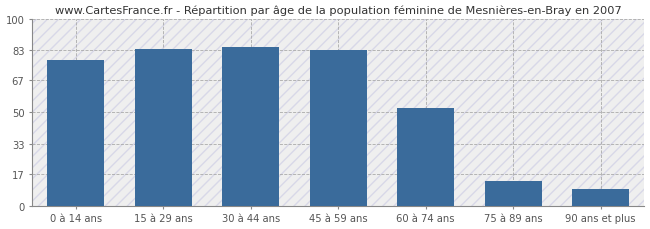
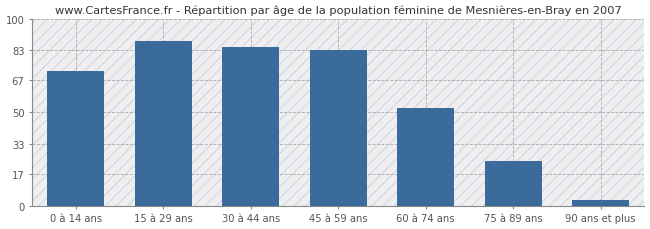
0 à 14 ans: 78 -> 72
15 à 29 ans: 84 -> 88
75 à 89 ans: 13 -> 24
90 ans et plus: 9 -> 3
